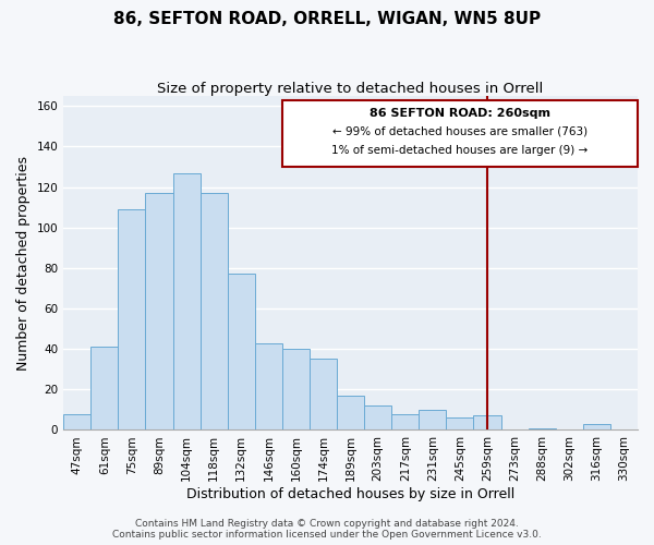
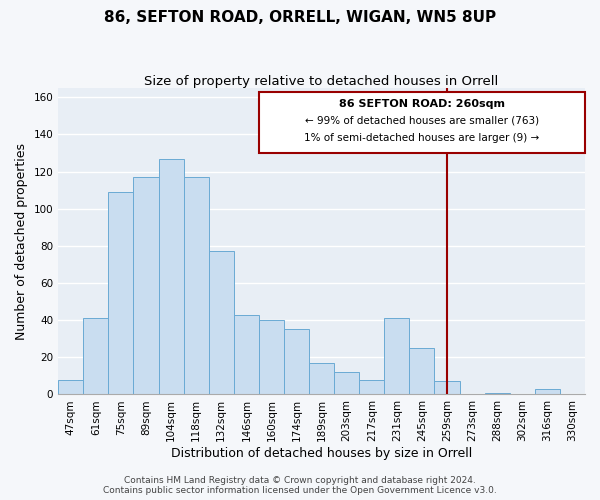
231sqm: 10 -> 41
245sqm: 6 -> 25
